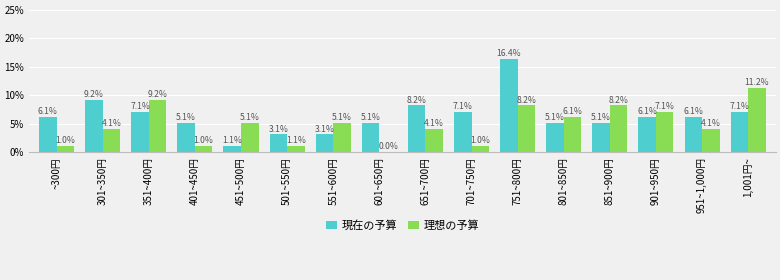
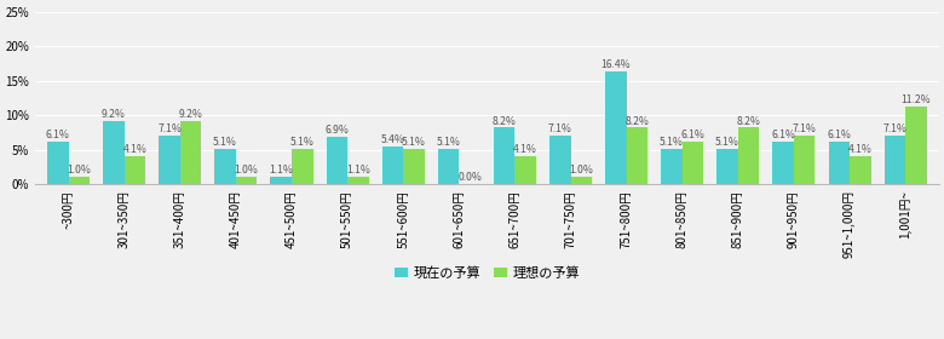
現在の予算/501~550円: 3.1% -> 6.9%
現在の予算/551~600円: 3.1% -> 5.4%
